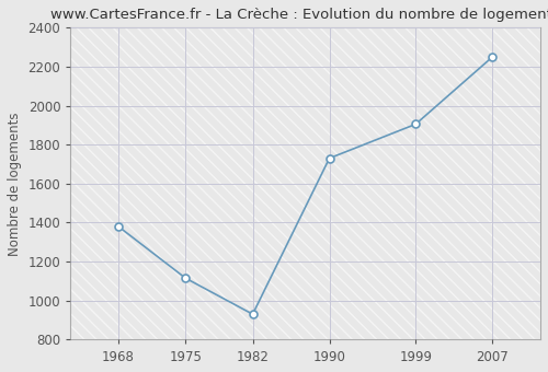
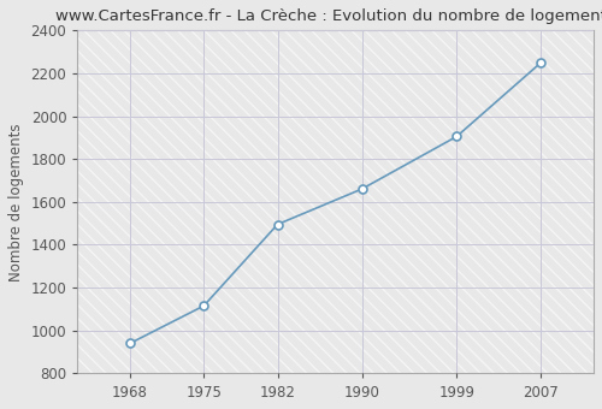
1968: 1380 -> 940
1982: 930 -> 1500
1990: 1730 -> 1660
